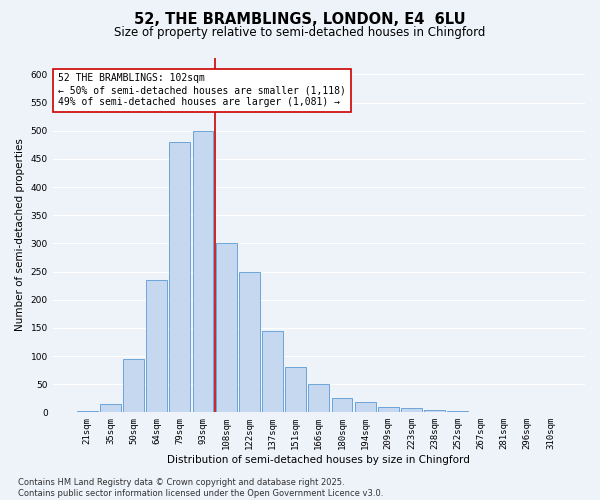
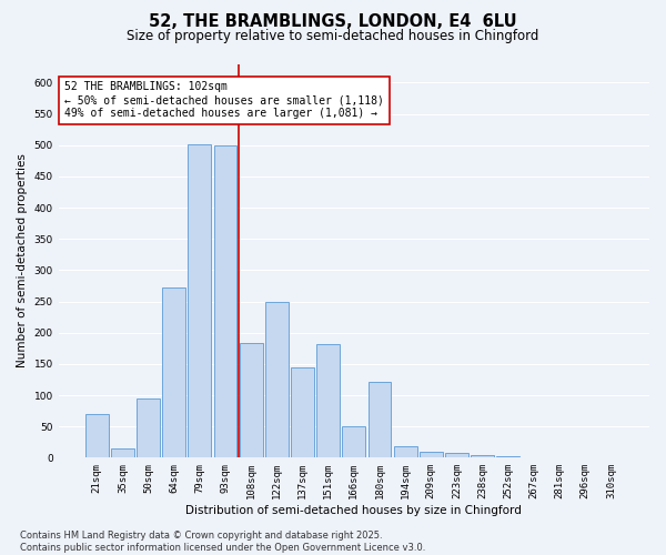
21sqm: 2 -> 70
64sqm: 235 -> 272
79sqm: 480 -> 502
108sqm: 300 -> 184
151sqm: 80 -> 182
180sqm: 25 -> 122
